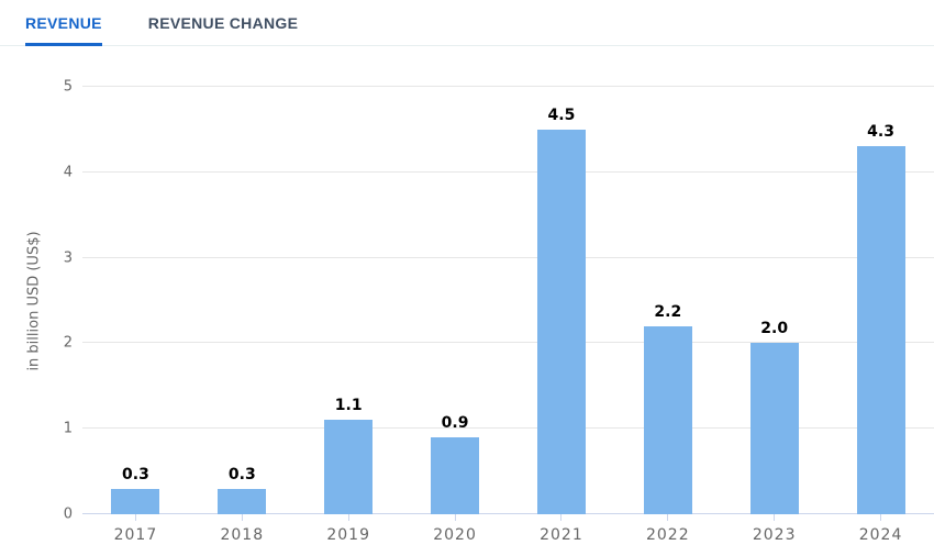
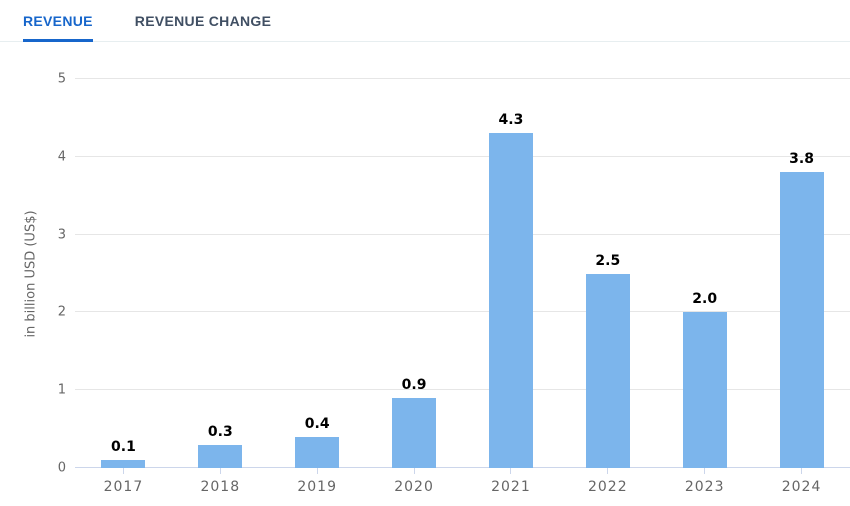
2017: 0.3 -> 0.1
2019: 1.1 -> 0.4
2021: 4.5 -> 4.3
2022: 2.2 -> 2.5
2024: 4.3 -> 3.8
